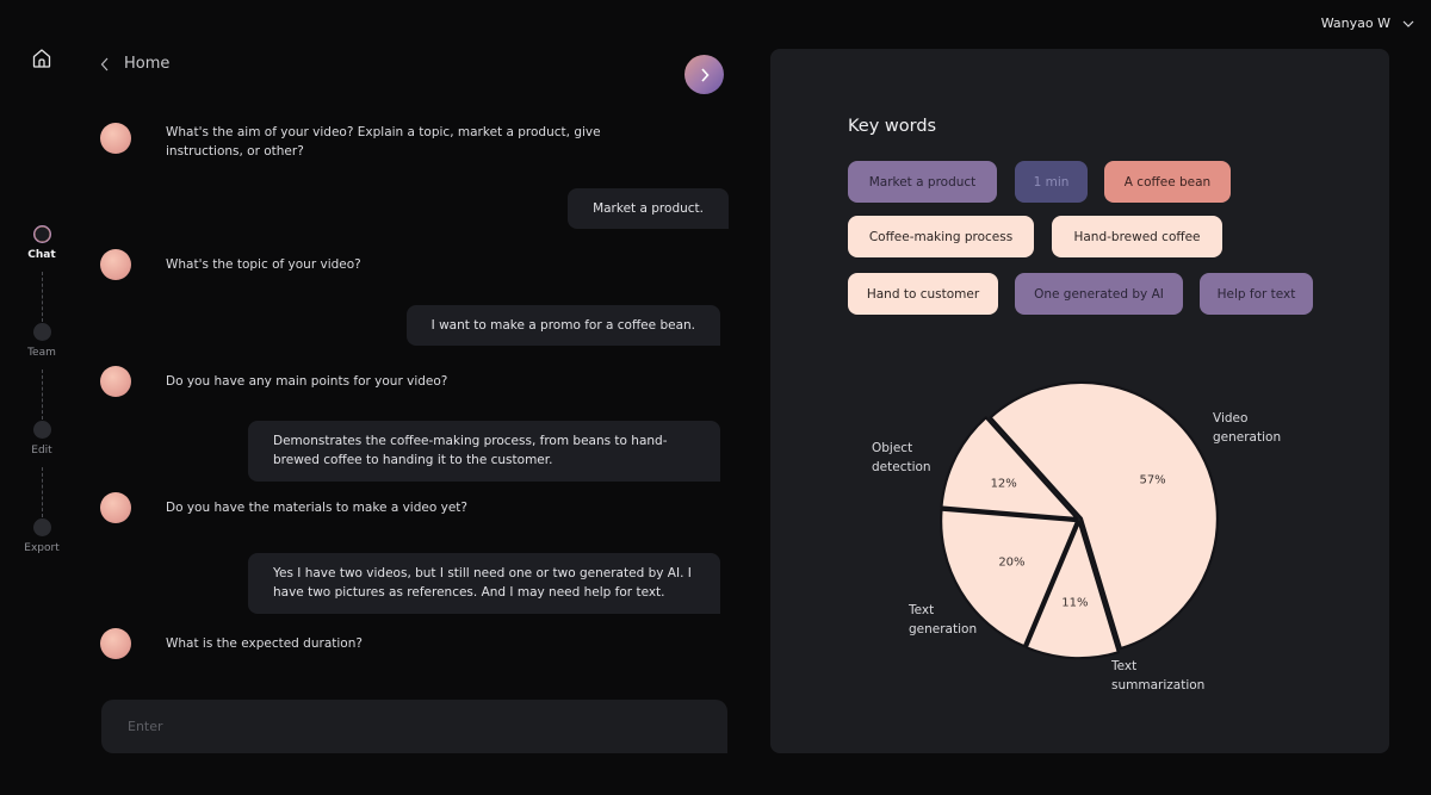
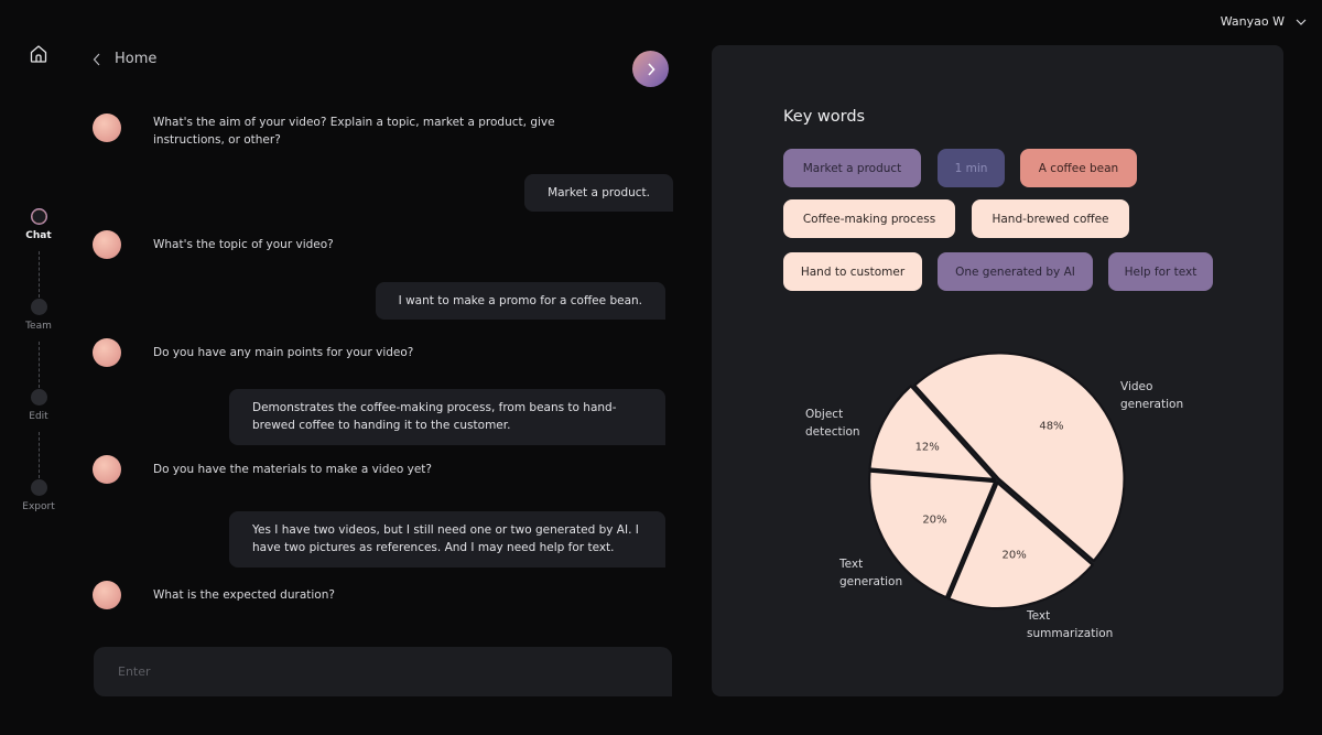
Video generation: 57% -> 48%
Text summarization: 11% -> 20%
